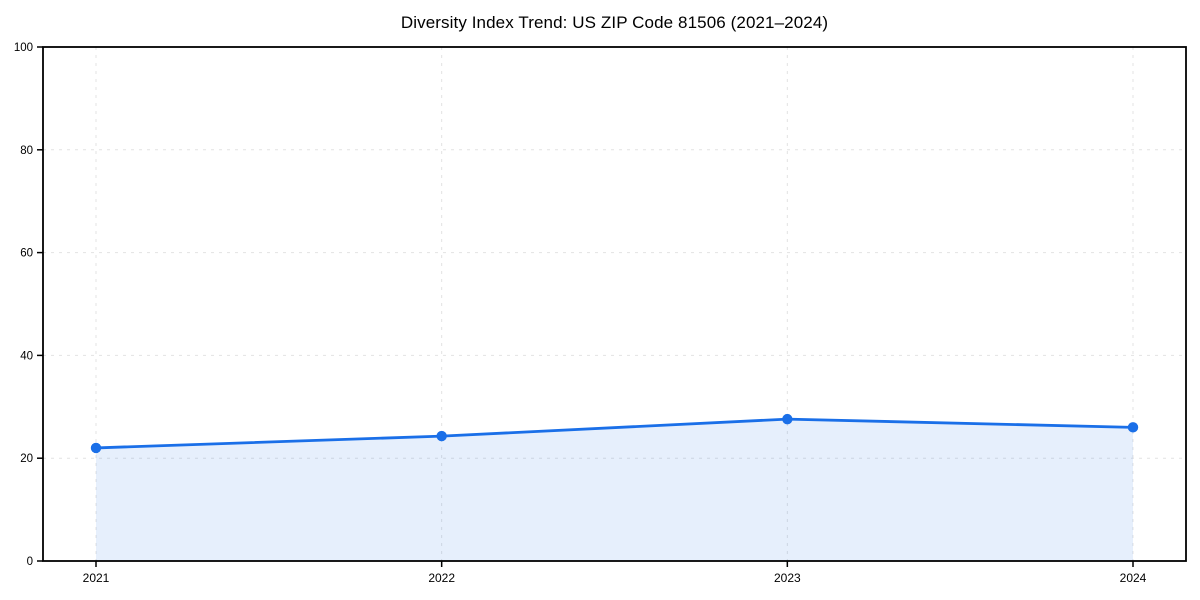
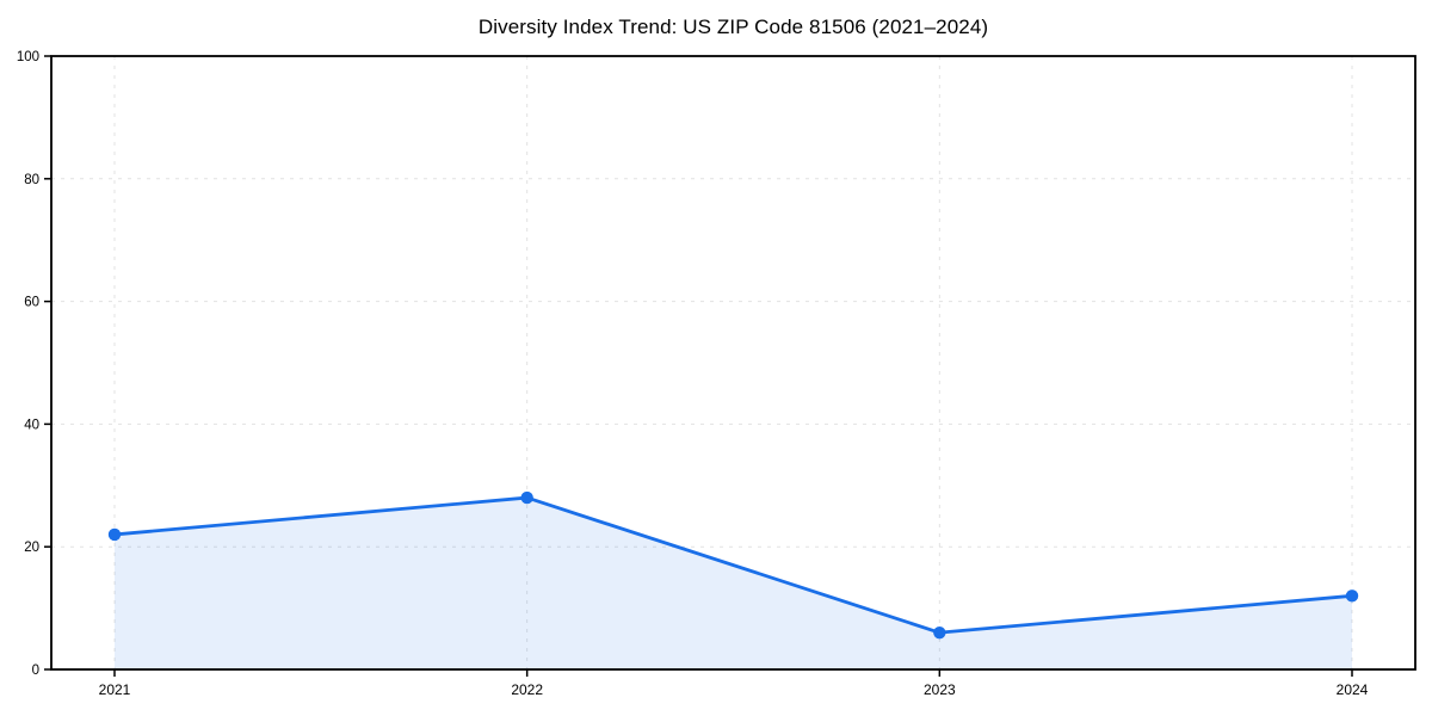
2022: 24 -> 28
2023: 28 -> 6
2024: 26 -> 12
